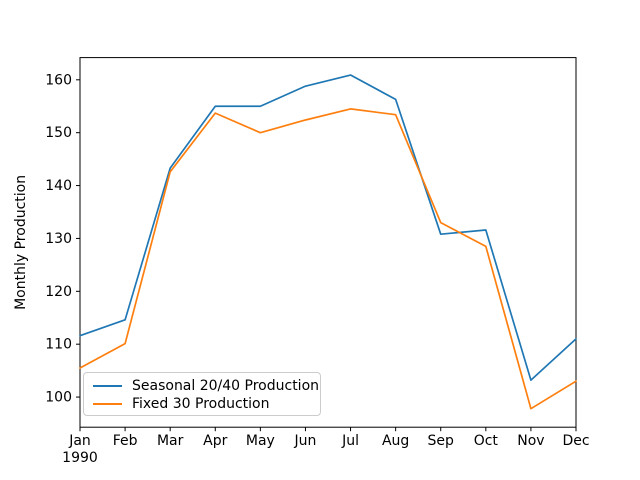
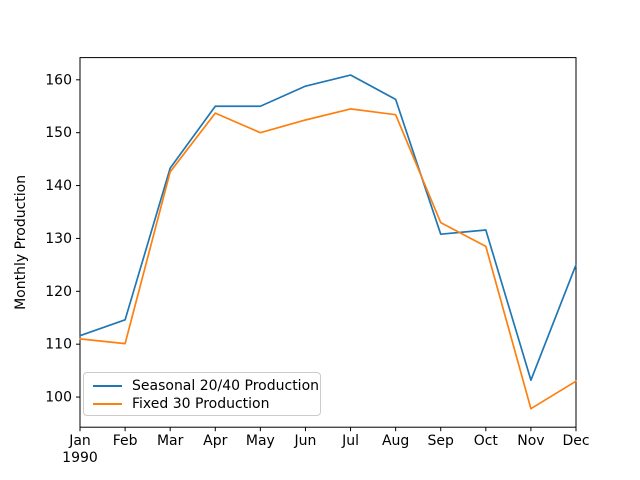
Fixed 30 Production/Jan: 106 -> 111
Seasonal 20/40 Production/Dec: 111 -> 125
